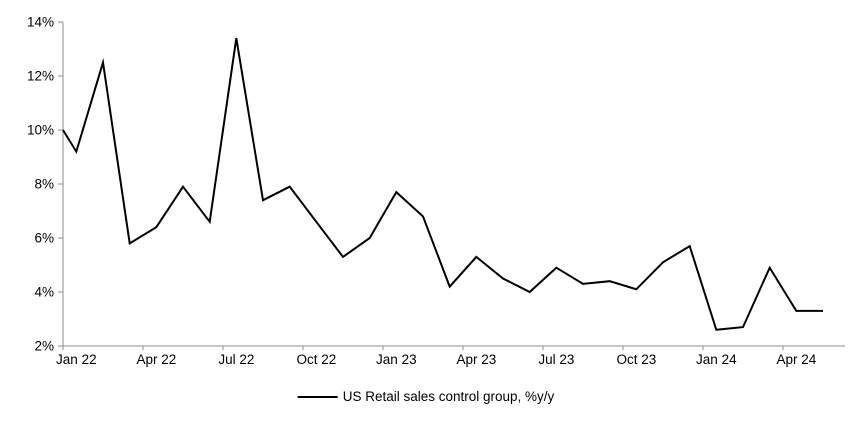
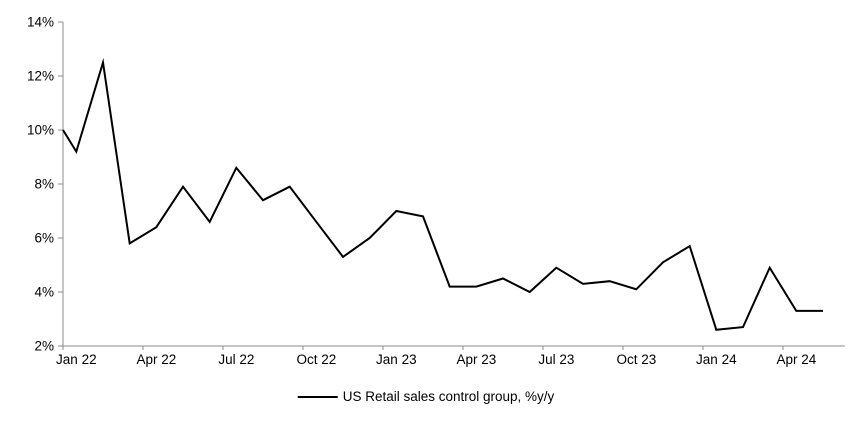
Jul 22: 13.4% -> 8.6%
Jan 23: 7.7% -> 7.0%
Apr 23: 5.3% -> 4.2%
